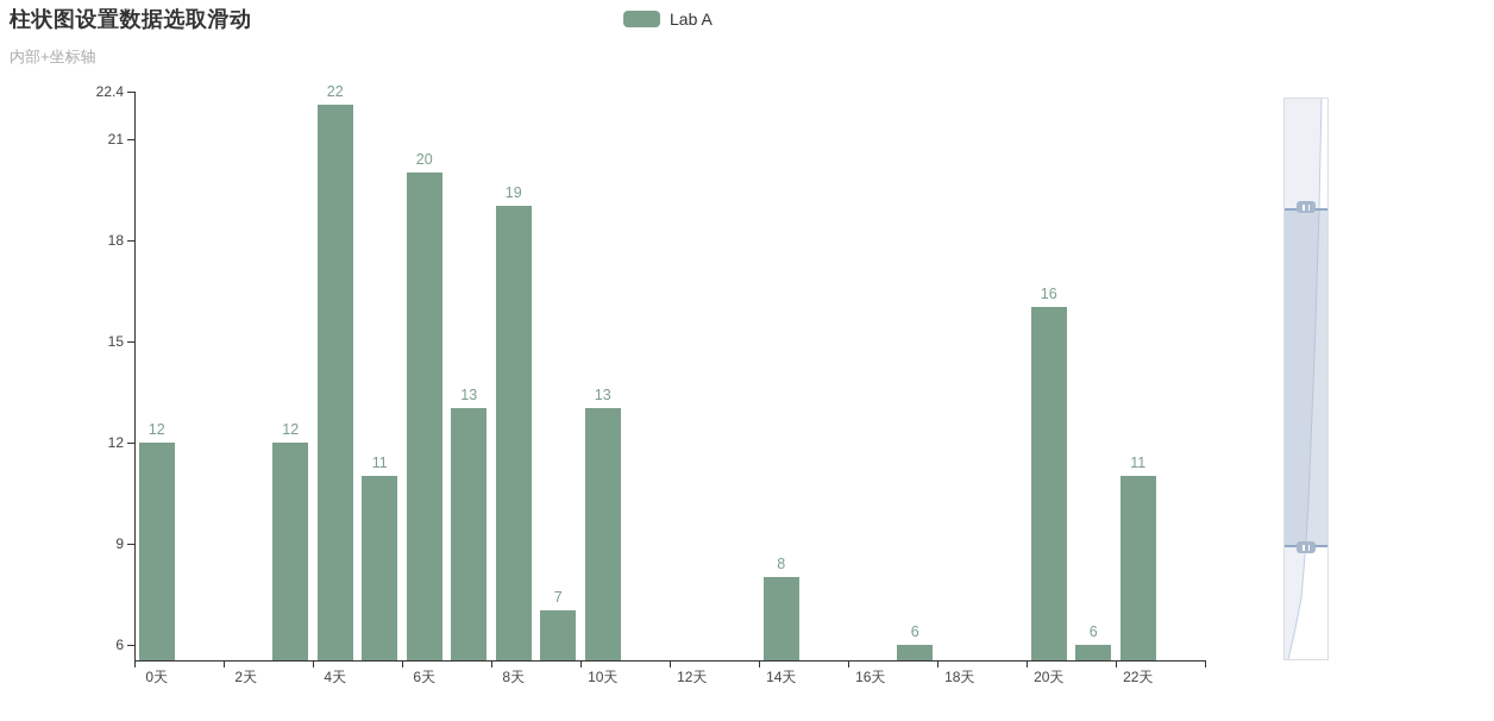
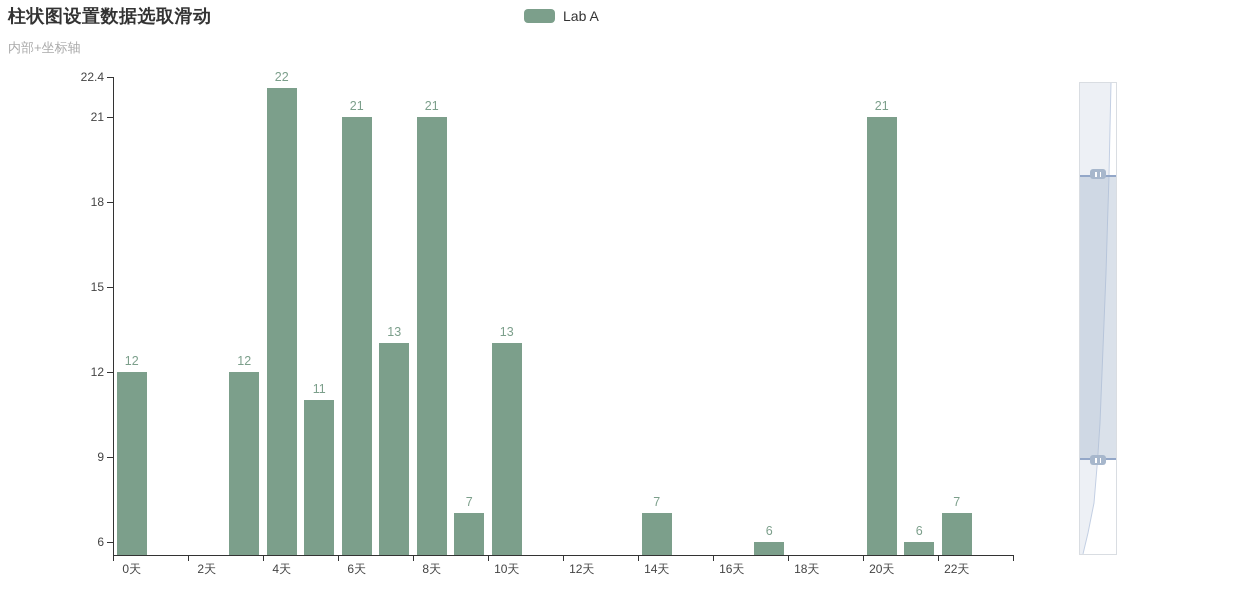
6天: 20 -> 21
8天: 19 -> 21
14天: 8 -> 7
20天: 16 -> 21
22天: 11 -> 7
